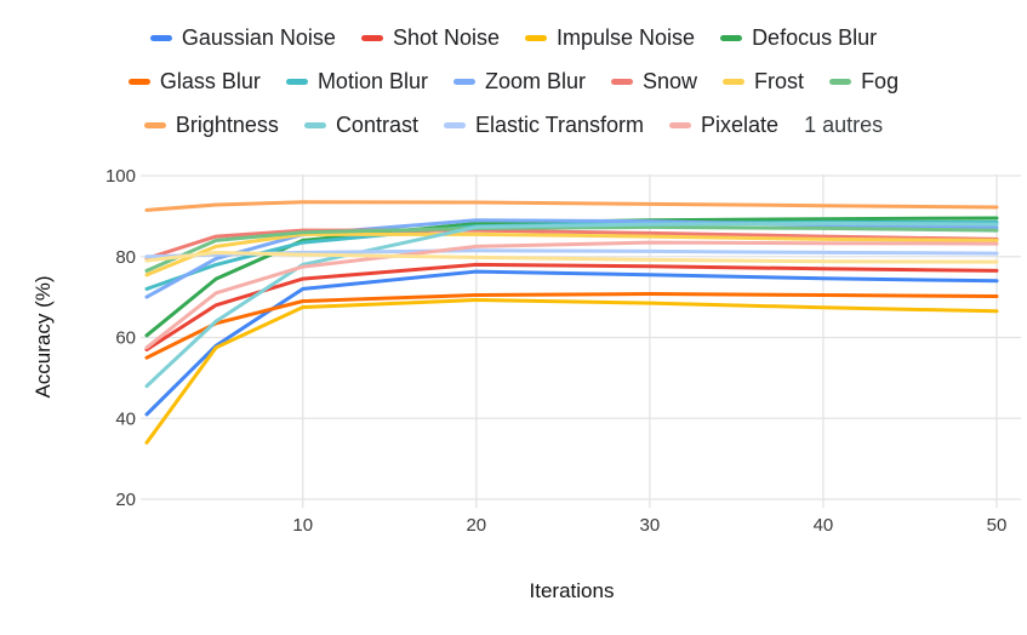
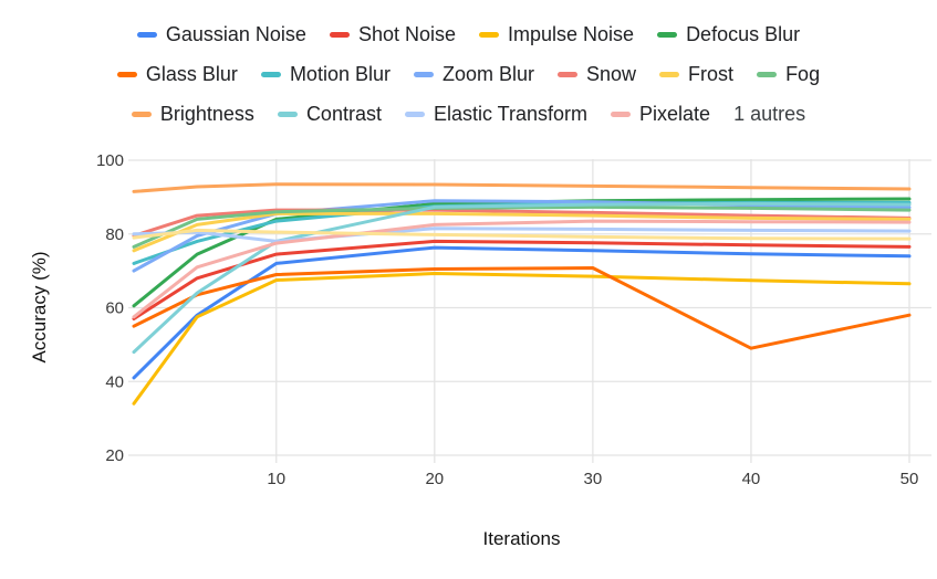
Elastic Transform/10: 81 -> 78
Glass Blur/40: 70 -> 49
Glass Blur/50: 70 -> 58
